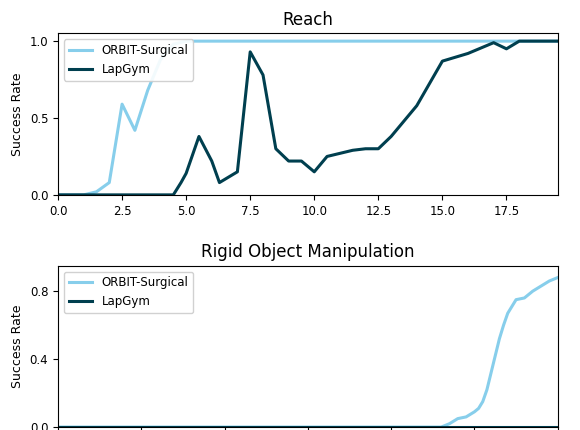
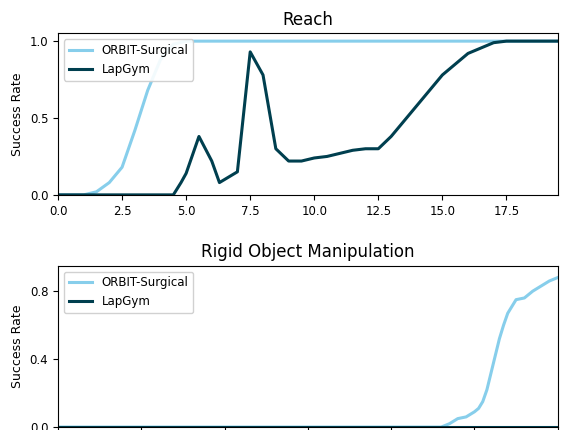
Reach/ORBIT-Surgical/2.5: 0.59 -> 0.18
Reach/LapGym/10.0: 0.15 -> 0.24
Reach/LapGym/15.0: 0.87 -> 0.78
Reach/LapGym/17.5: 0.95 -> 1.00
